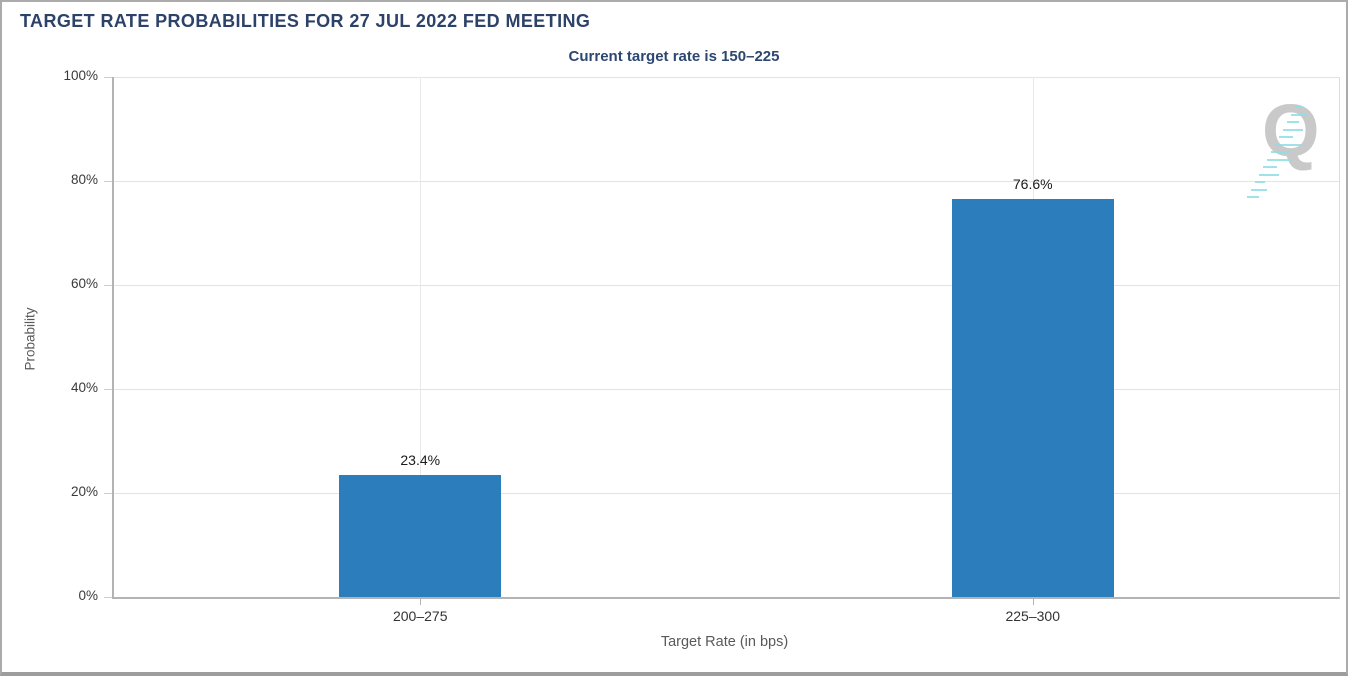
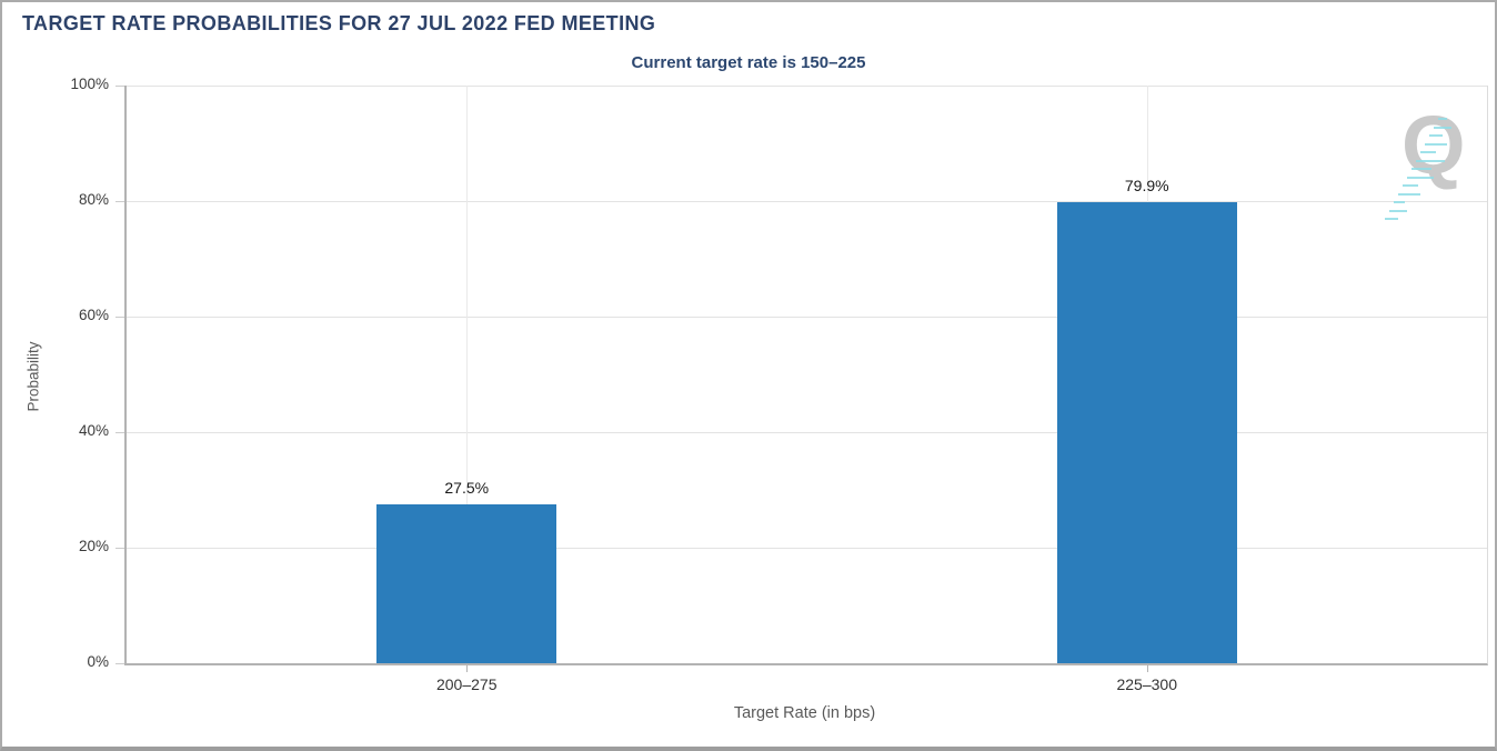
200–275: 23.4% -> 27.5%
225–300: 76.6% -> 79.9%
